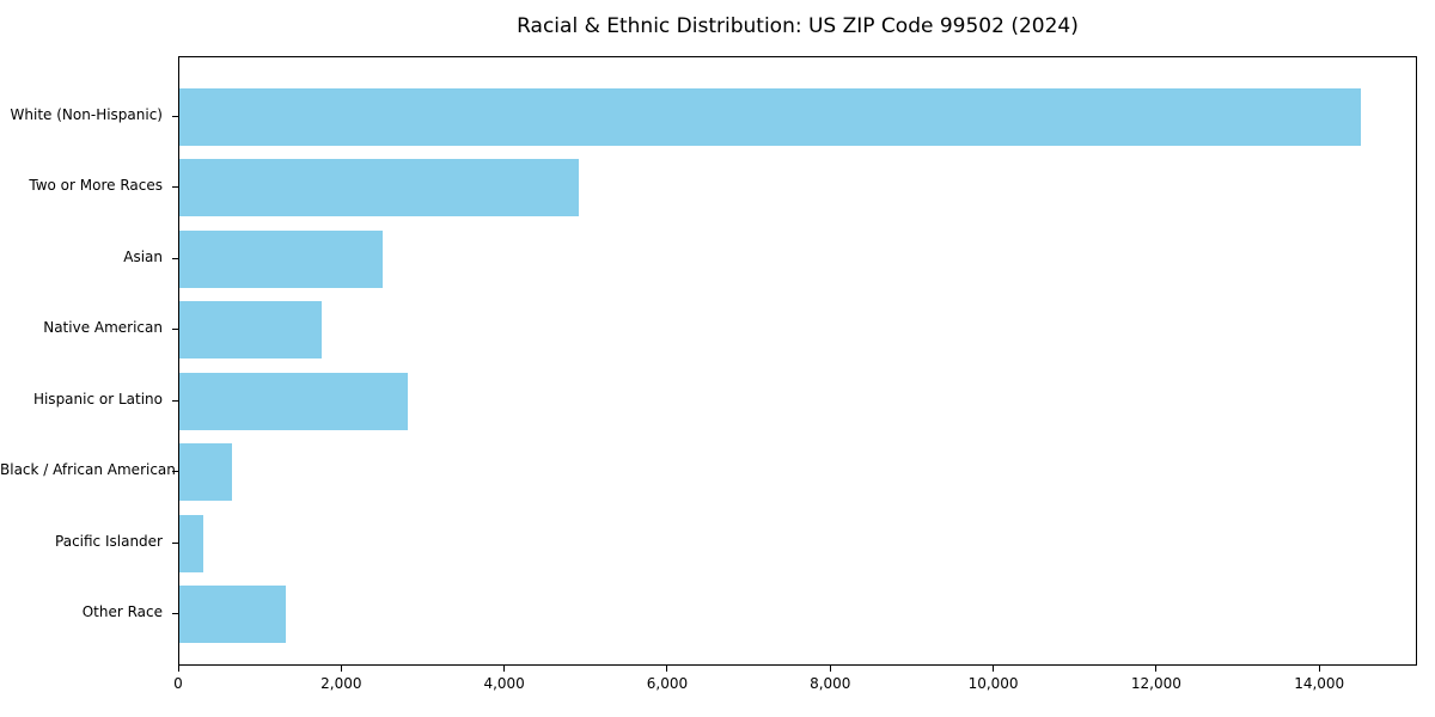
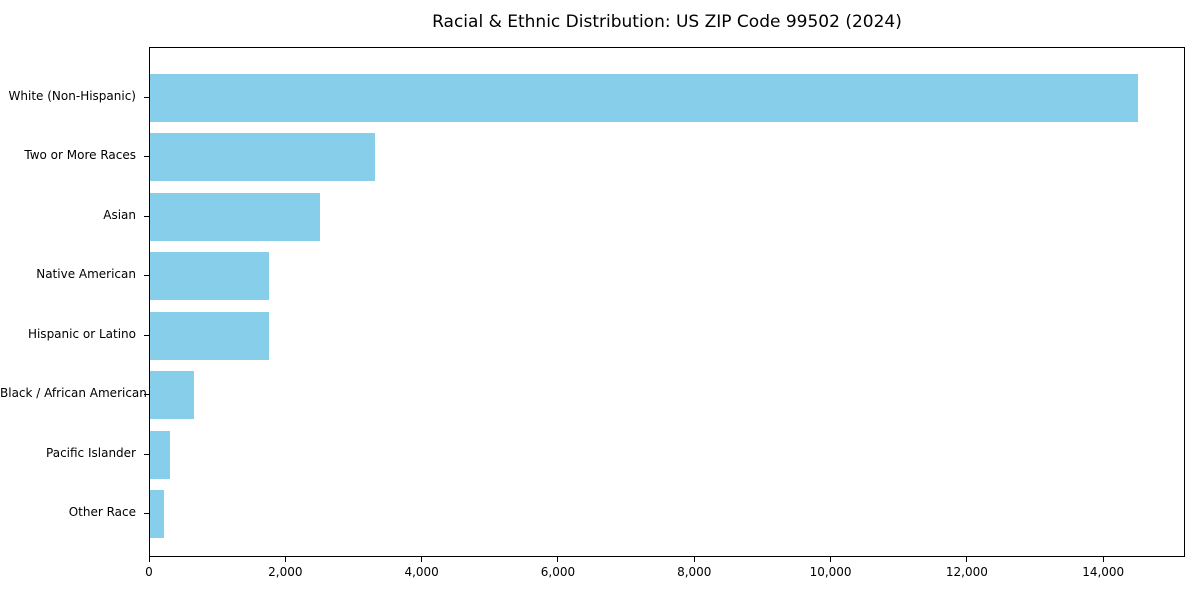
Two or More Races: 4900 -> 3300
Hispanic or Latino: 2800 -> 1800
Other Race: 1300 -> 200
